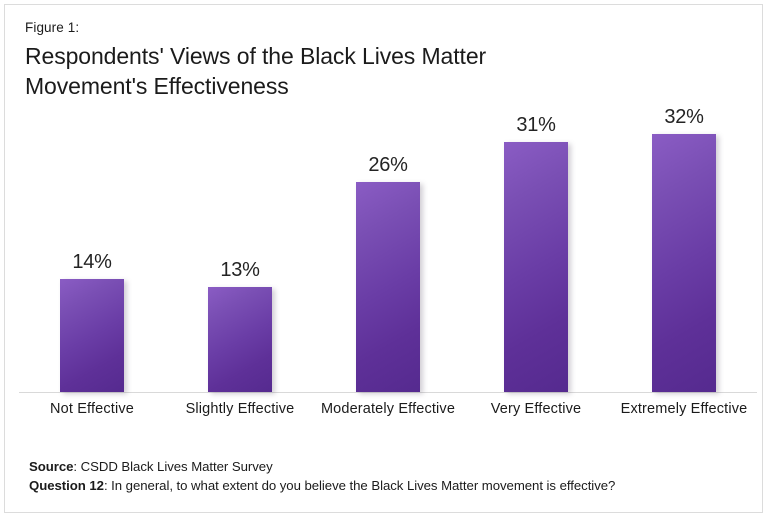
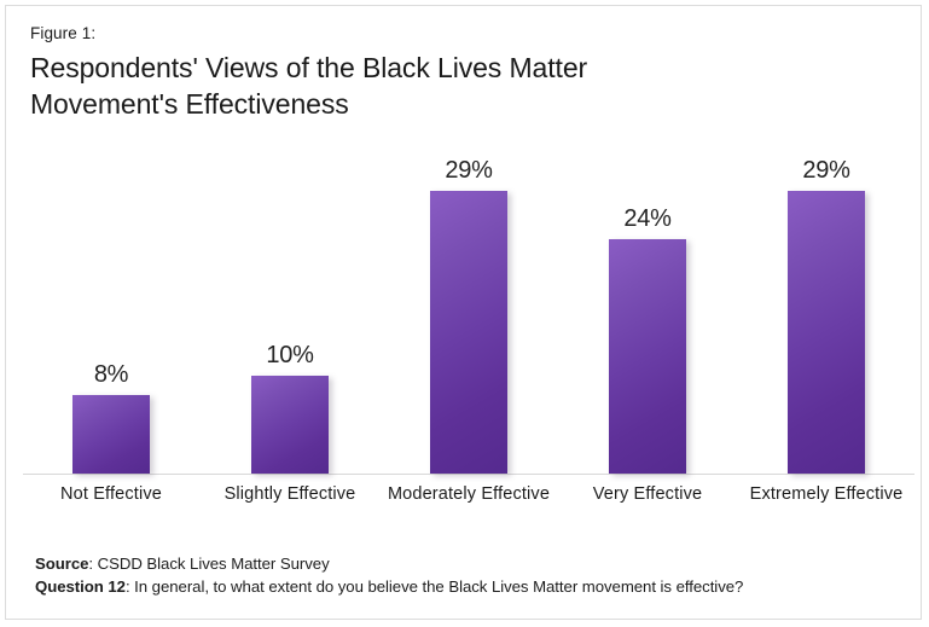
Not Effective: 14% -> 8%
Slightly Effective: 13% -> 10%
Moderately Effective: 26% -> 29%
Very Effective: 31% -> 24%
Extremely Effective: 32% -> 29%
